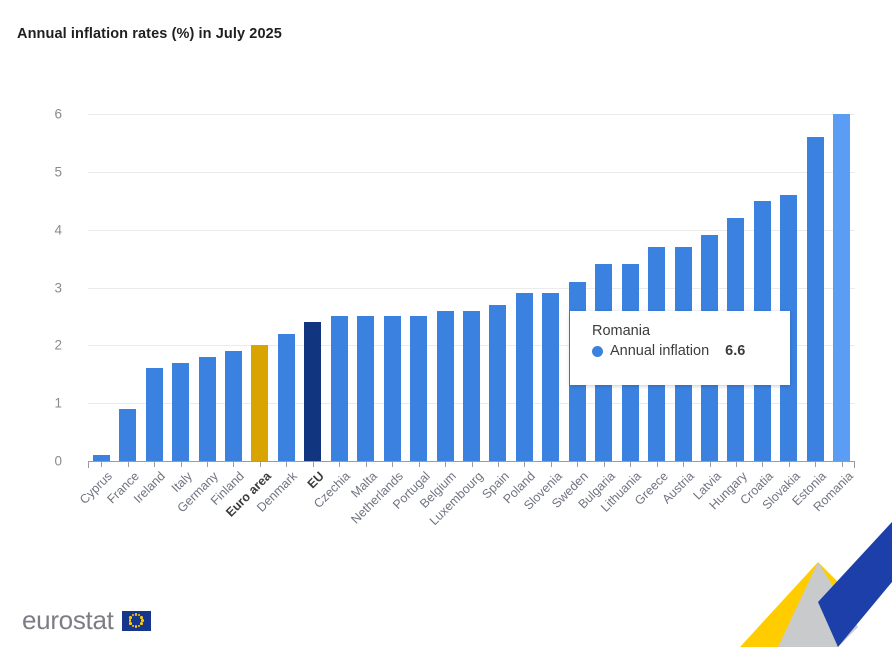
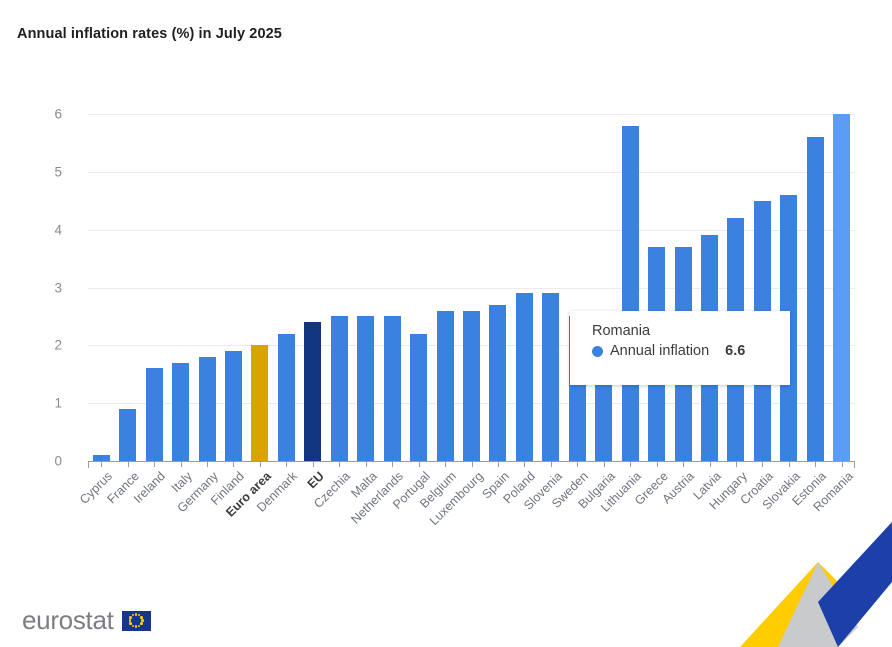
Portugal: 2.5 -> 2.2
Sweden: 3.1 -> 2.5
Bulgaria: 3.4 -> 2.5
Lithuania: 3.4 -> 5.8
